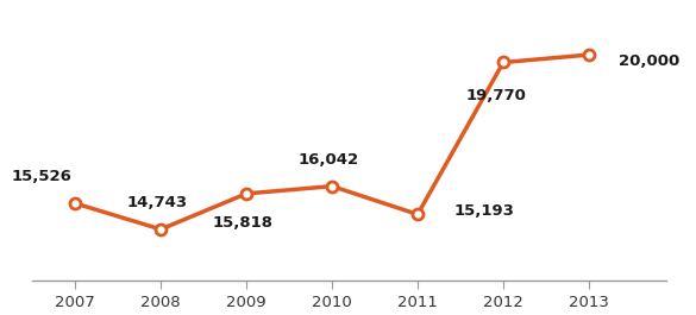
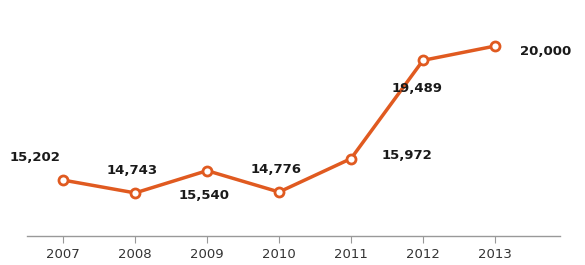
2007: 15,526 -> 15,202
2009: 15,818 -> 15,540
2010: 16,042 -> 14,776
2011: 15,193 -> 15,972
2012: 19,770 -> 19,489
